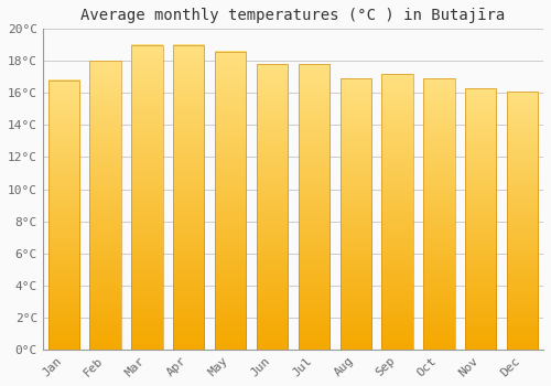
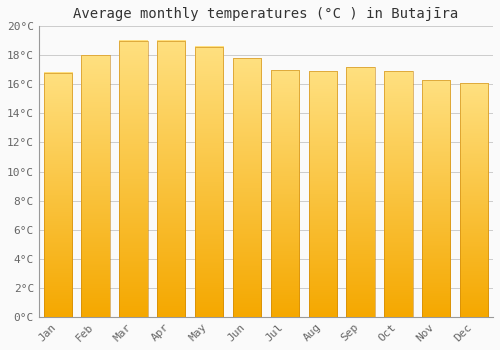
Jul: 17.8°C -> 17.0°C
